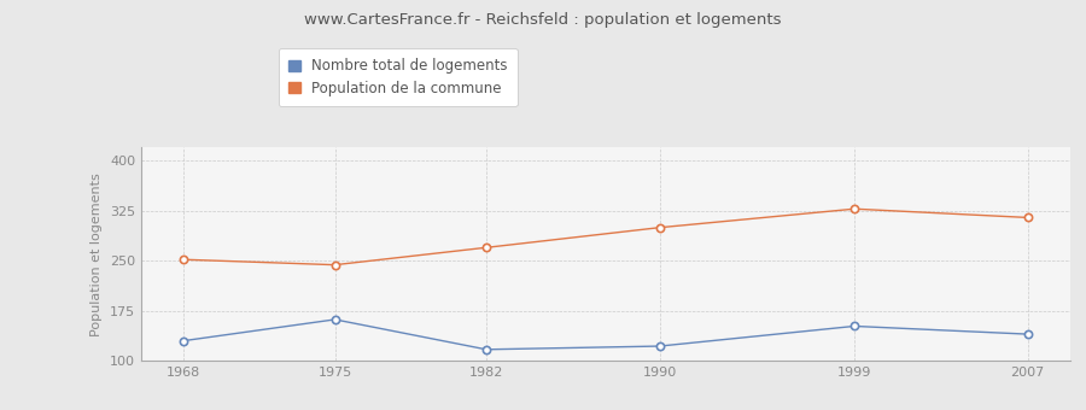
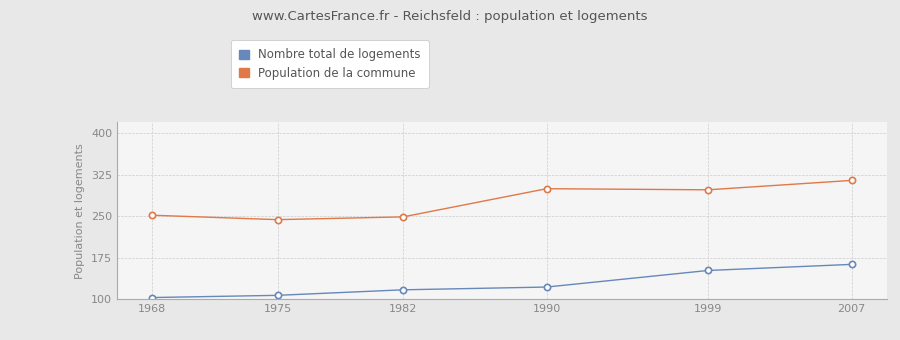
Nombre total de logements/1968: 130 -> 103
Nombre total de logements/1975: 162 -> 107
Population de la commune/1982: 270 -> 249
Population de la commune/1999: 328 -> 298
Nombre total de logements/2007: 140 -> 163
